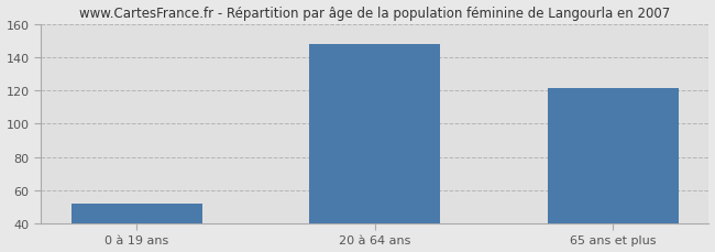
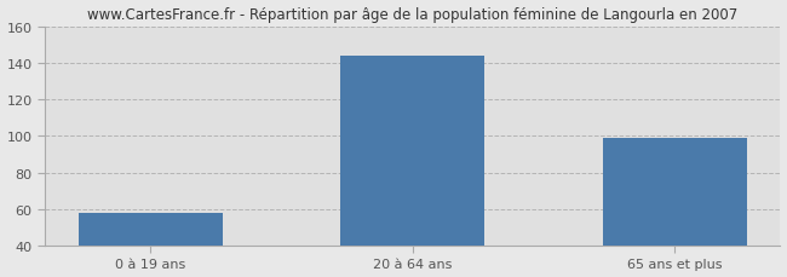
0 à 19 ans: 52 -> 58
20 à 64 ans: 148 -> 144
65 ans et plus: 121 -> 99
